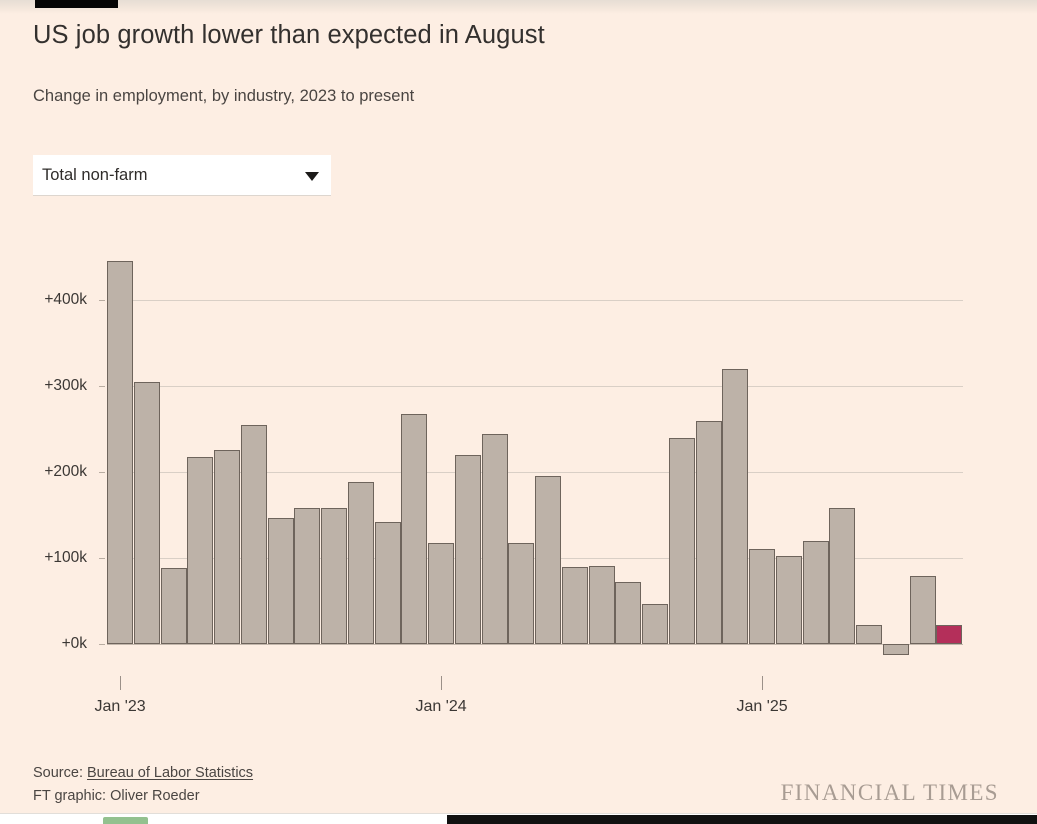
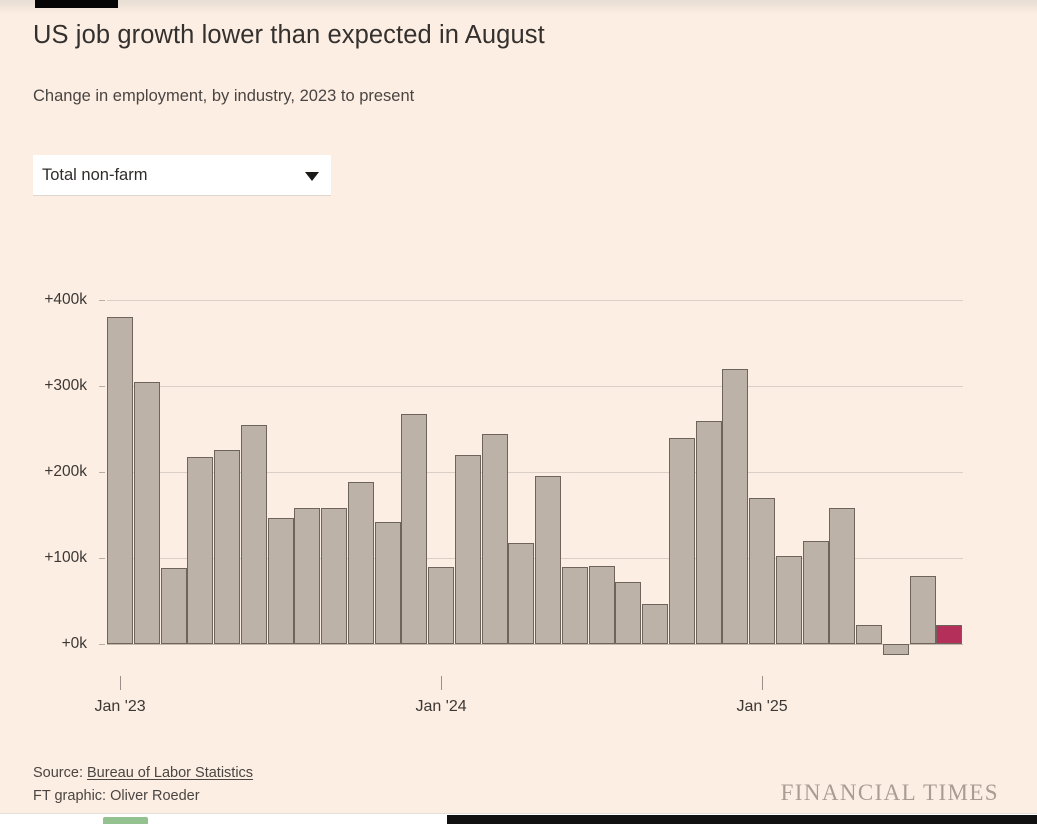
Jan '23: 440k -> 380k
Jan '24: 120k -> 90k
Jan '25: 110k -> 170k
